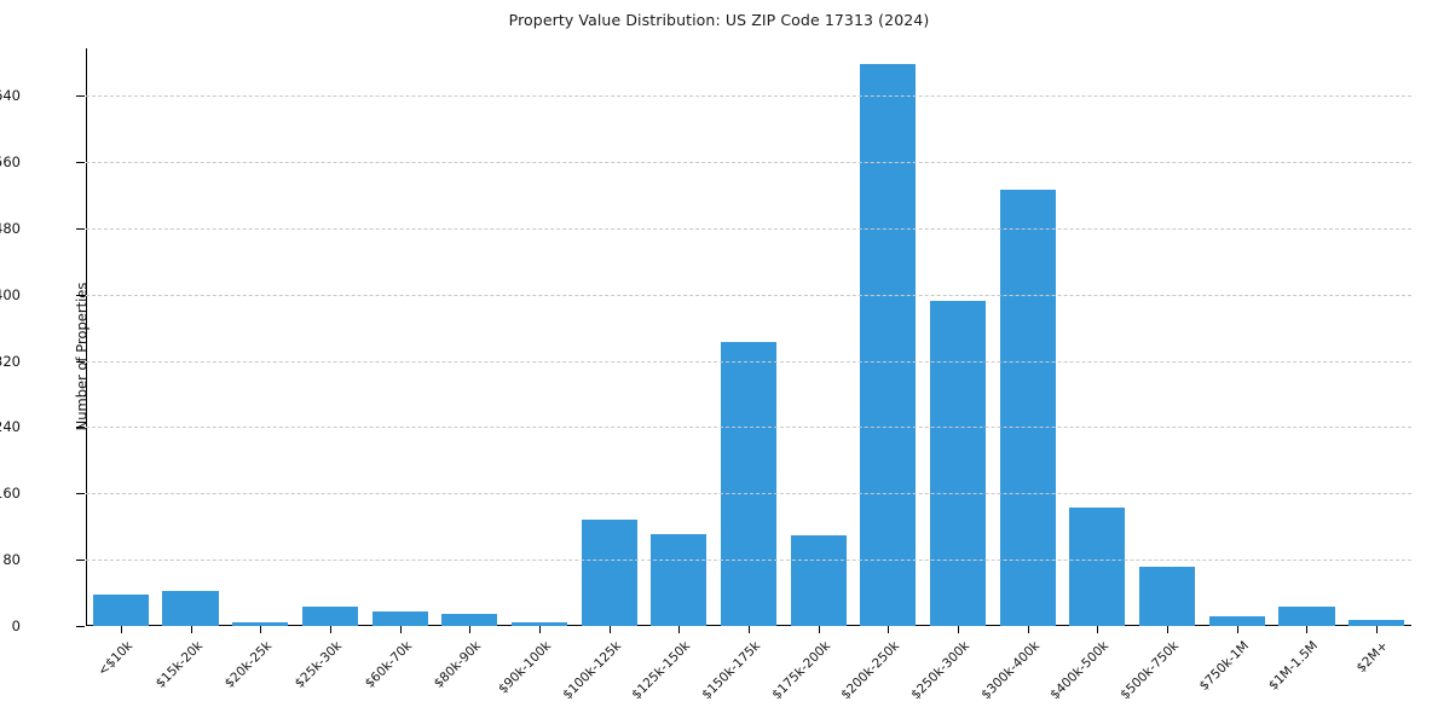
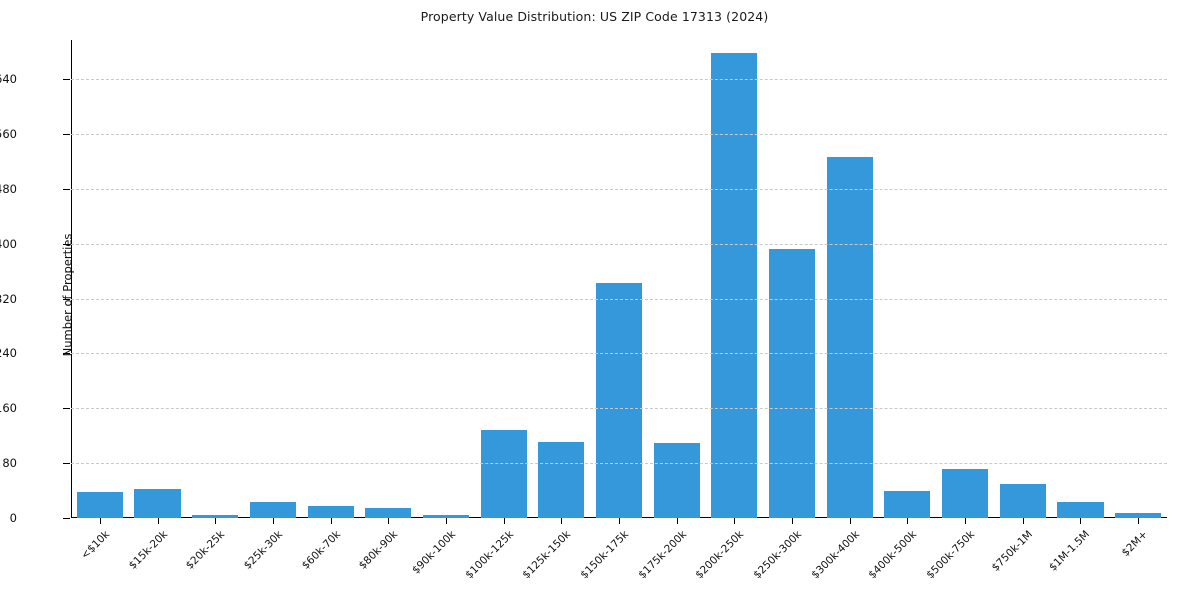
$400k-500k: 140 -> 40
$750k-1M: 10 -> 50
